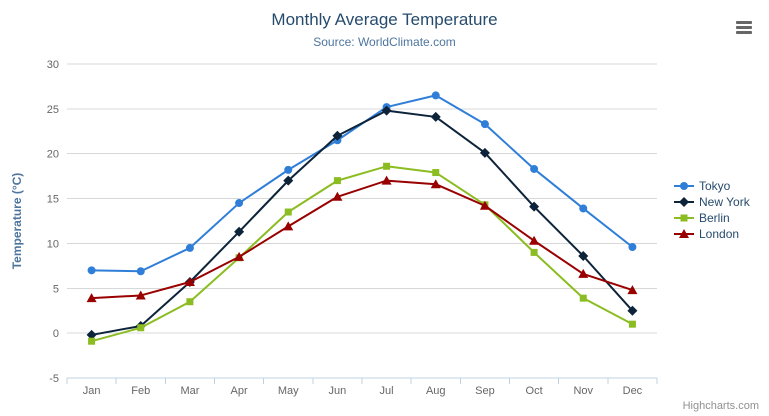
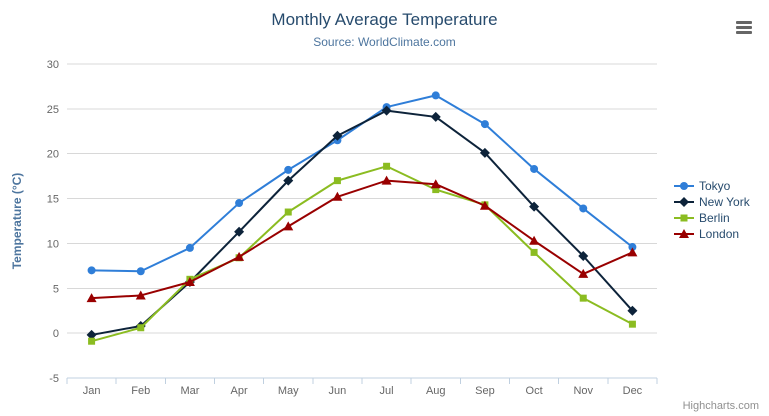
Berlin/Mar: 4 -> 6
Berlin/Aug: 18 -> 16
London/Dec: 5 -> 9
